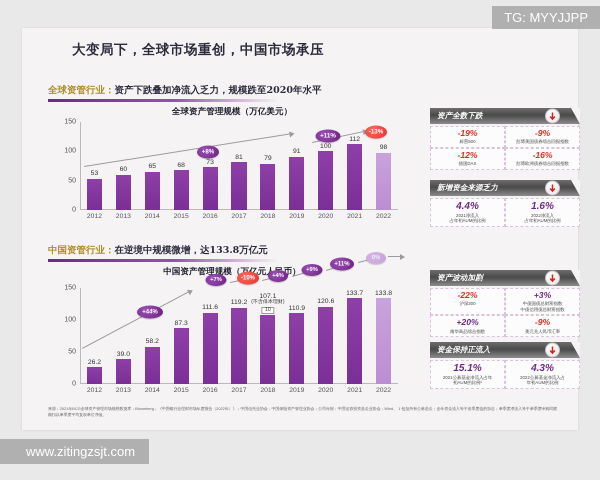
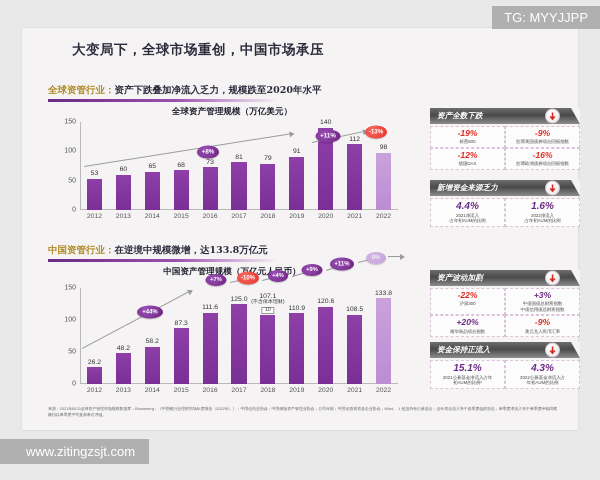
全球资产管理规模（万亿美元）/2020: 100 -> 140
中国资产管理规模（万亿元人民币）/2013: 39.0 -> 48.2
中国资产管理规模（万亿元人民币）/2017: 119.2 -> 125.0
中国资产管理规模（万亿元人民币）/2021: 133.7 -> 108.5
